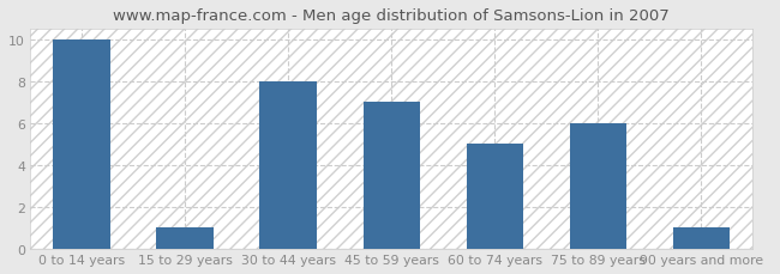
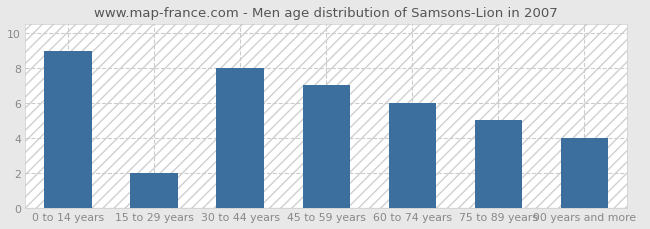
0 to 14 years: 10 -> 9
15 to 29 years: 1 -> 2
60 to 74 years: 5 -> 6
75 to 89 years: 6 -> 5
90 years and more: 1 -> 4
